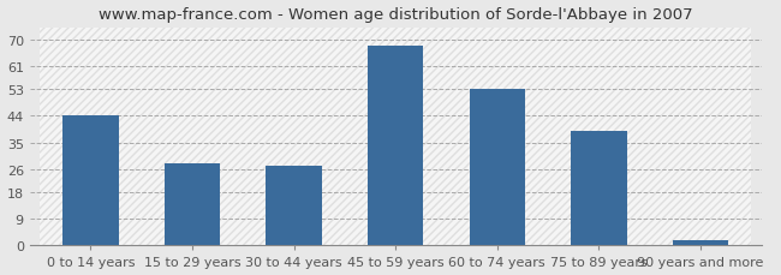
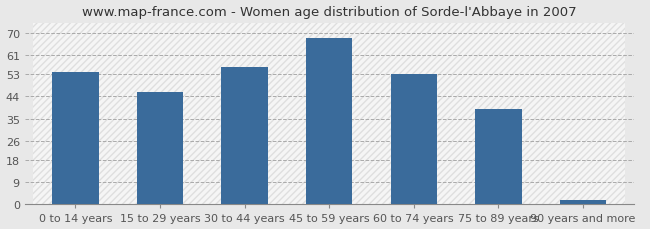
0 to 14 years: 44 -> 54
15 to 29 years: 28 -> 46
30 to 44 years: 27 -> 56
